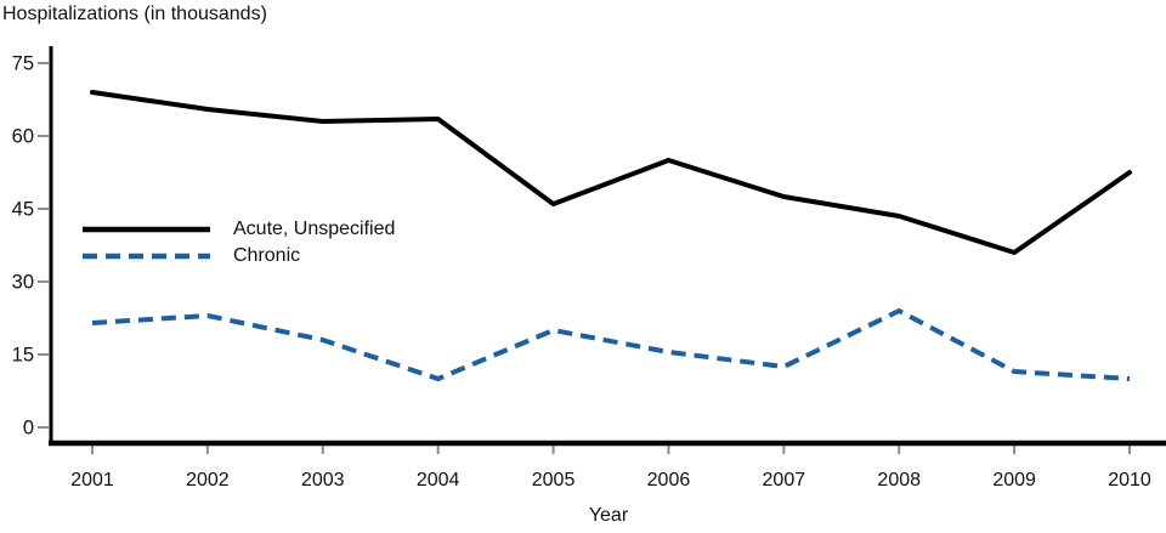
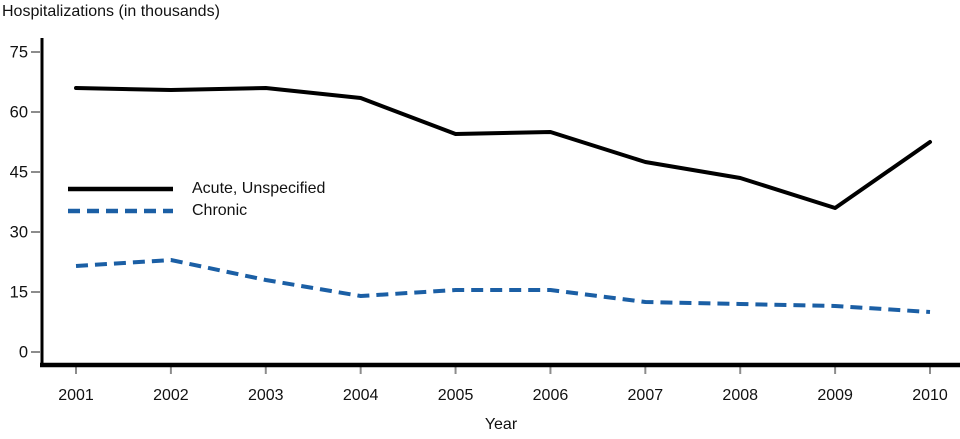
Acute, Unspecified/2001: 69 -> 66
Acute, Unspecified/2003: 63 -> 66
Chronic/2004: 10 -> 14
Acute, Unspecified/2005: 46 -> 54
Chronic/2005: 20 -> 16
Chronic/2008: 24 -> 12
